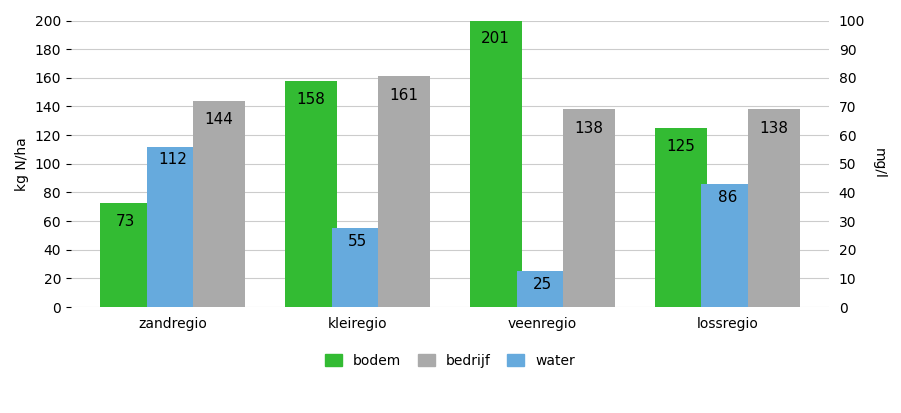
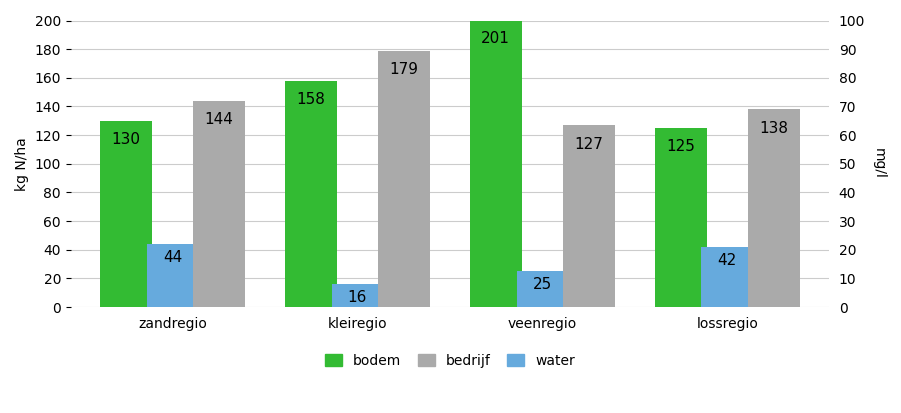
bodem/zandregio: 73 -> 130
water/zandregio: 112 -> 44
water/kleiregio: 55 -> 16
bedrijf/kleiregio: 161 -> 179
bedrijf/veenregio: 138 -> 127
water/lossregio: 86 -> 42
